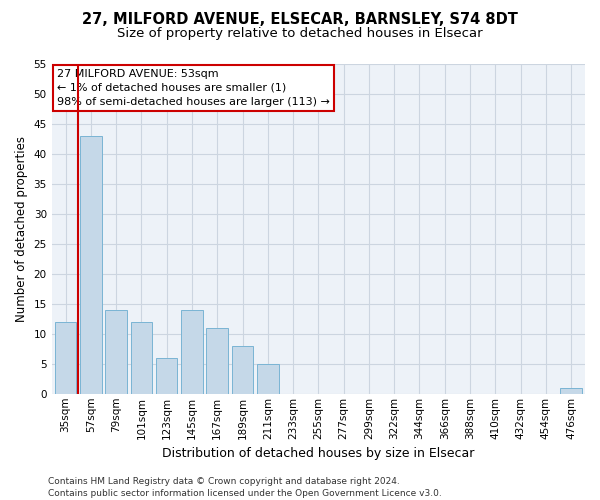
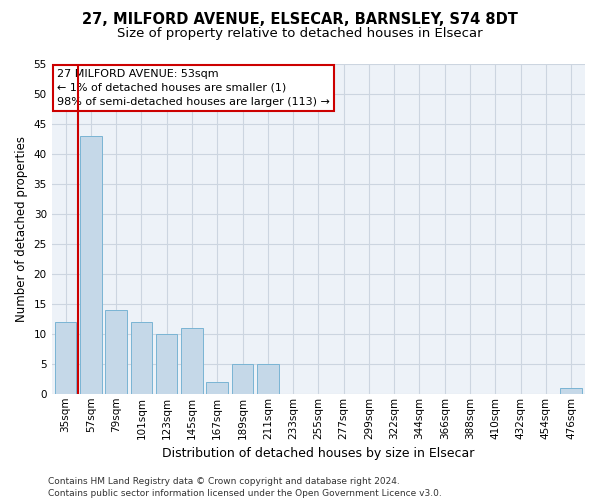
123sqm: 6 -> 10
145sqm: 14 -> 11
167sqm: 11 -> 2
189sqm: 8 -> 5
